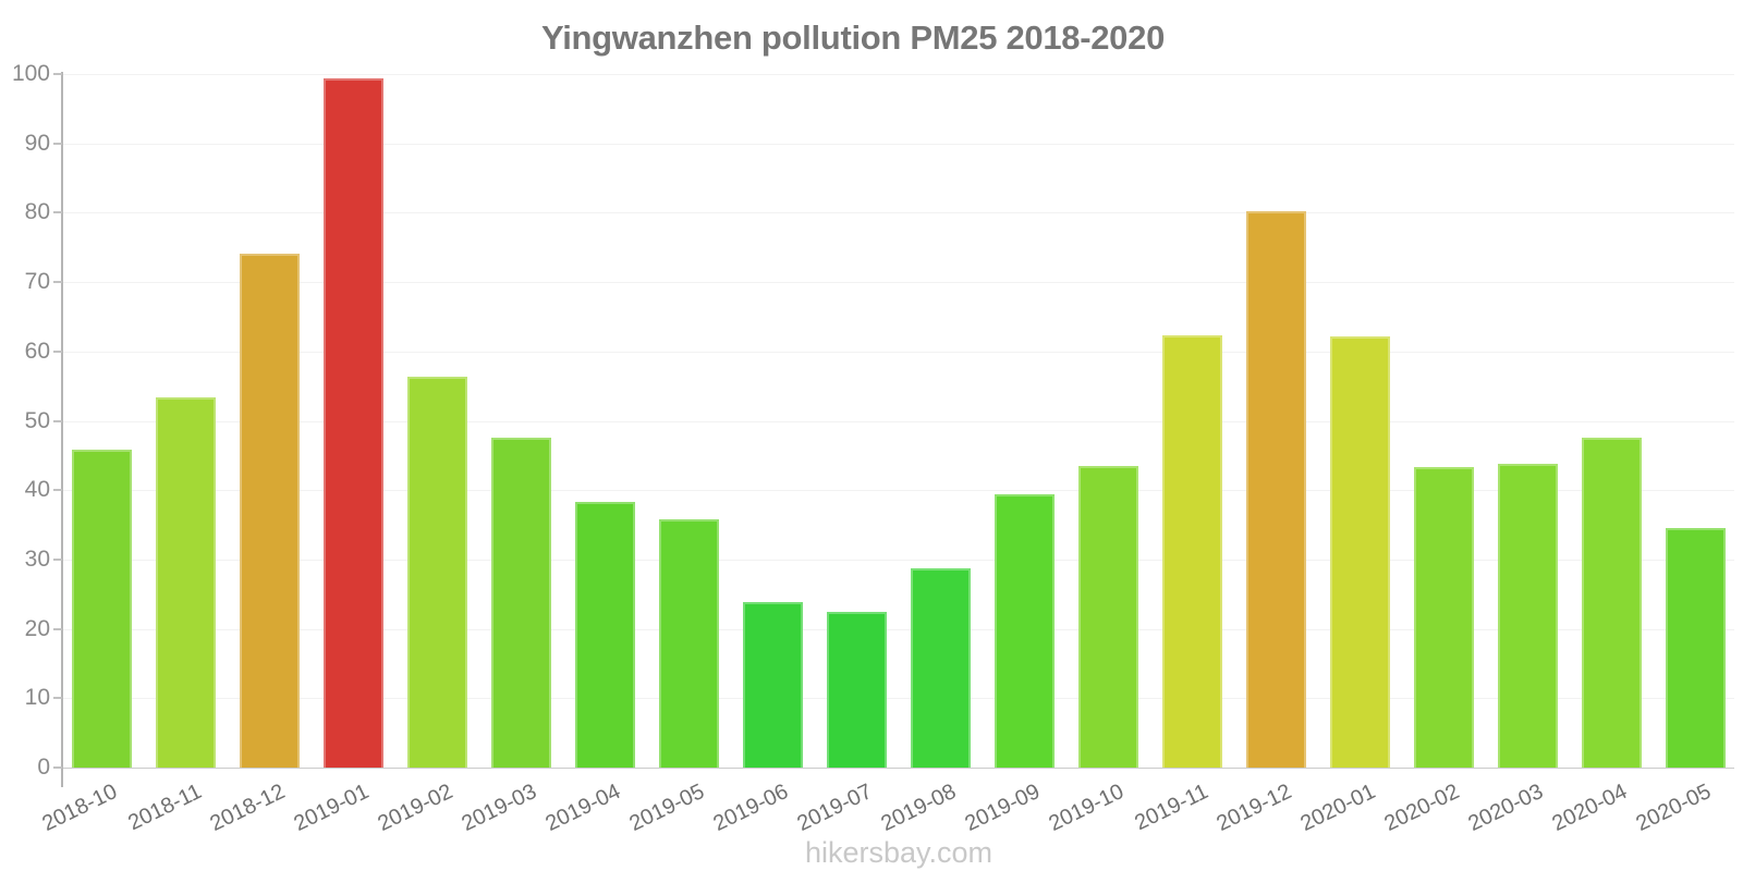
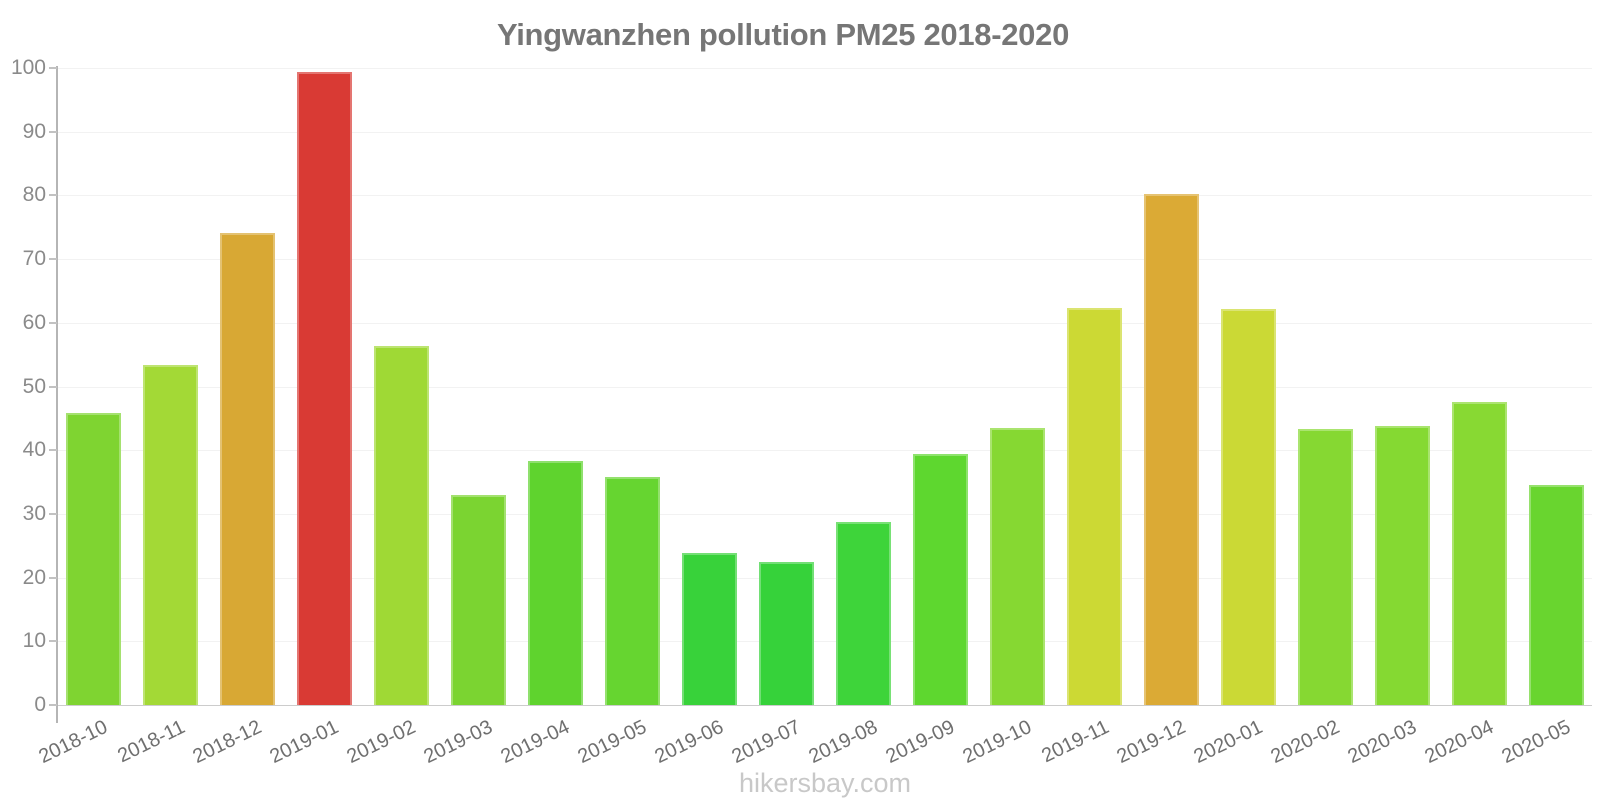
2019-03: 48 -> 33
